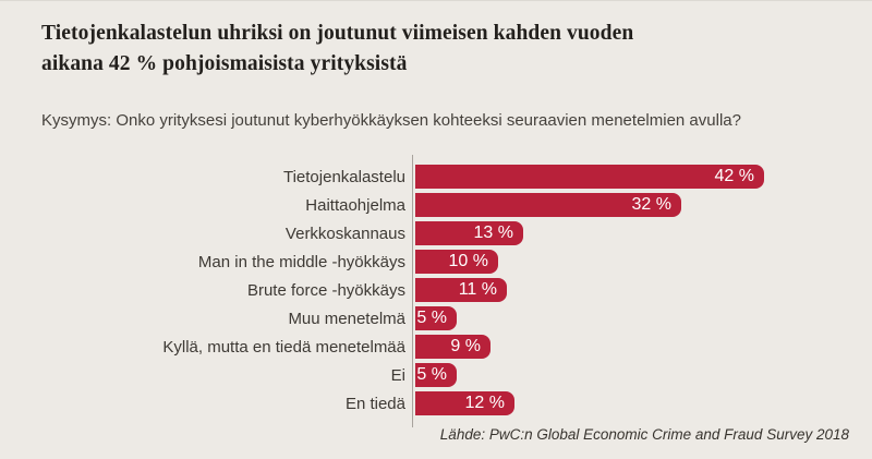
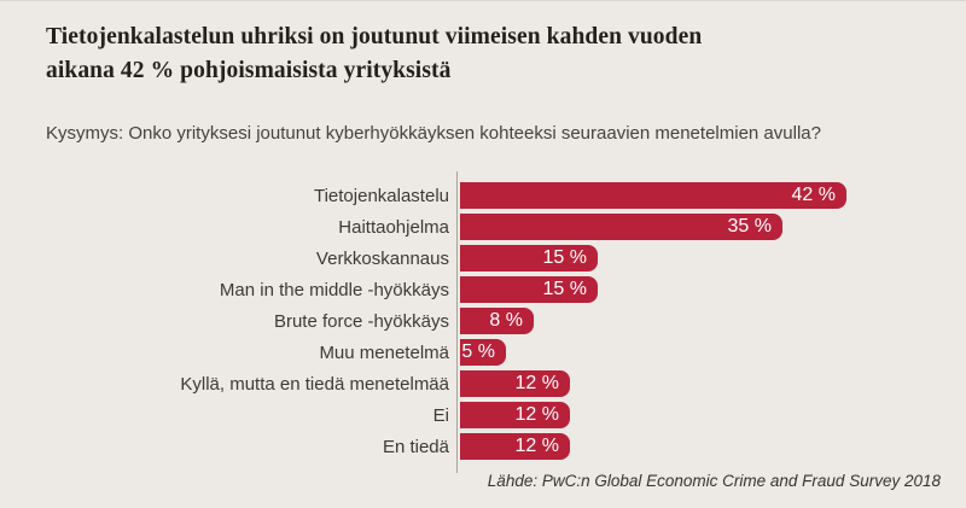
Haittaohjelma: 32 -> 35
Verkkoskannaus: 13 -> 15
Man in the middle -hyökkäys: 10 -> 15
Brute force -hyökkäys: 11 -> 8
Kyllä, mutta en tiedä menetelmää: 9 -> 12
Ei: 5 -> 12
